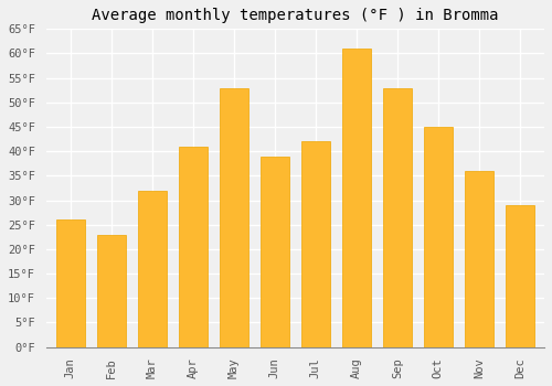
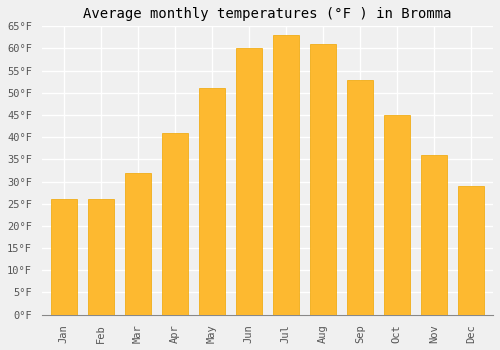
Feb: 23°F -> 26°F
May: 53°F -> 51°F
Jun: 39°F -> 60°F
Jul: 42°F -> 63°F
